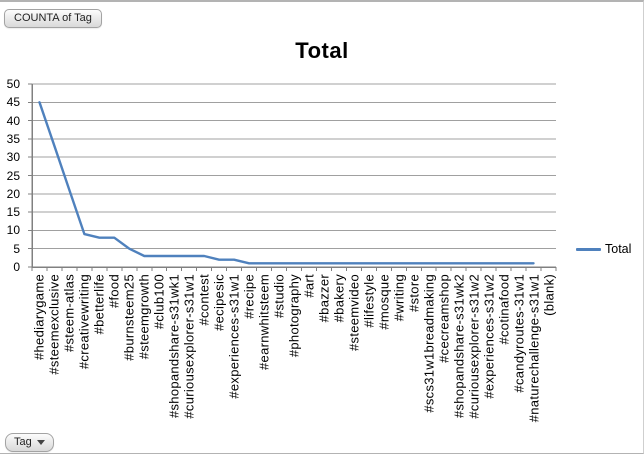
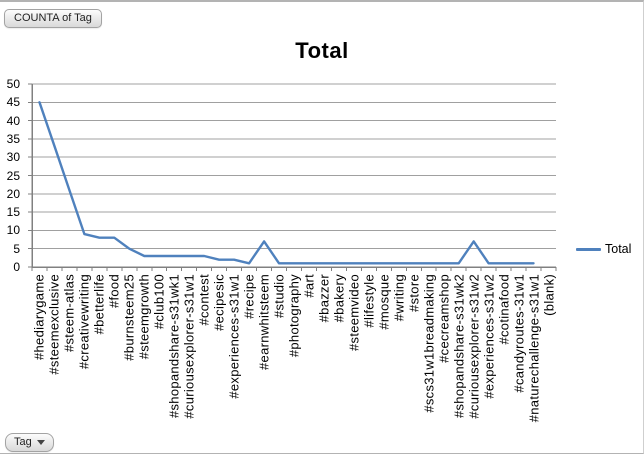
#earnwhitsteem: 1 -> 7
#curiousexplorer-s31w2: 1 -> 7
